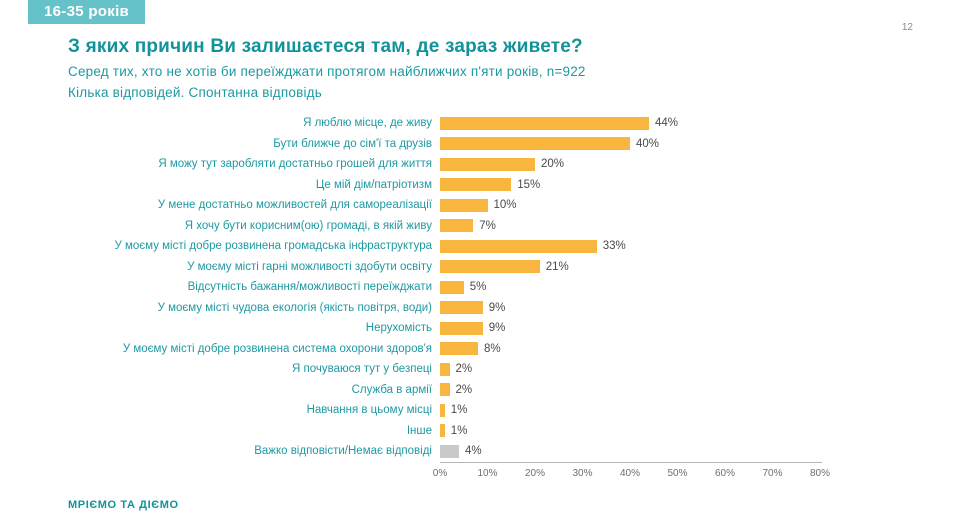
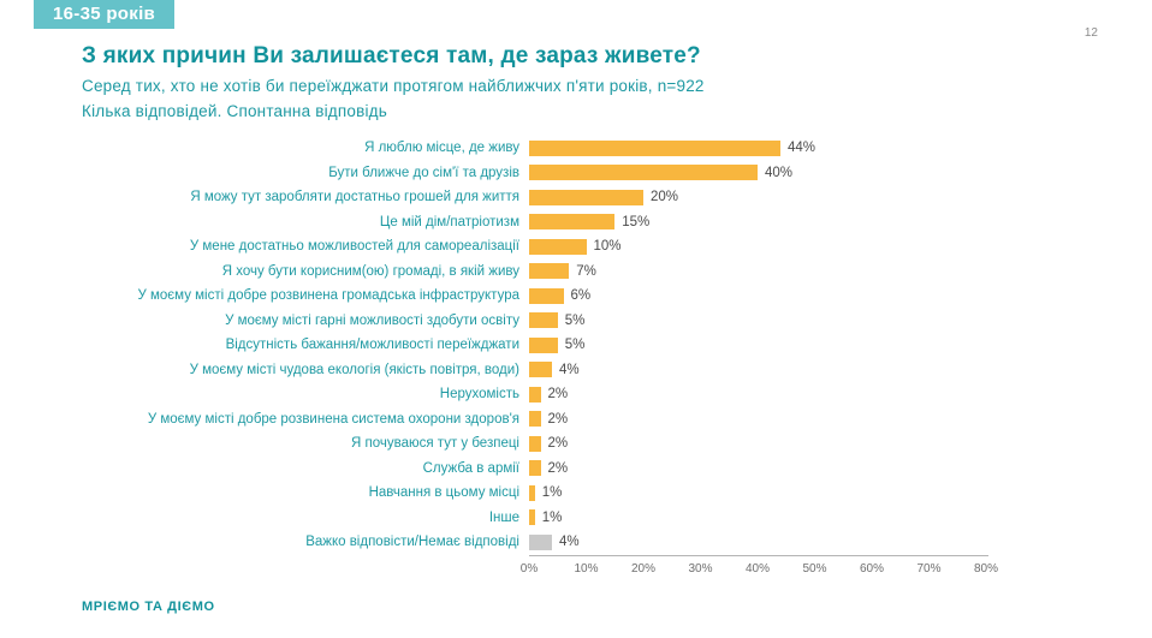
У моєму місті добре розвинена громадська інфраструктура: 33% -> 6%
У моєму місті гарні можливості здобути освіту: 21% -> 5%
У моєму місті чудова екологія (якість повітря, води): 9% -> 4%
Нерухомість: 9% -> 2%
У моєму місті добре розвинена система охорони здоров'я: 8% -> 2%
